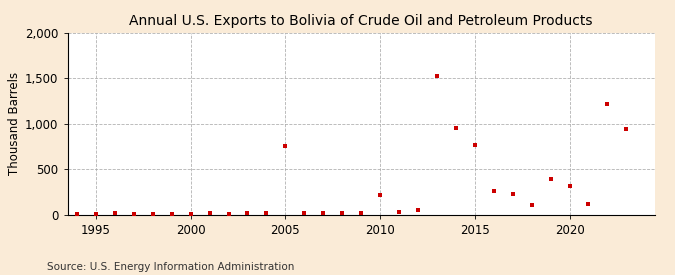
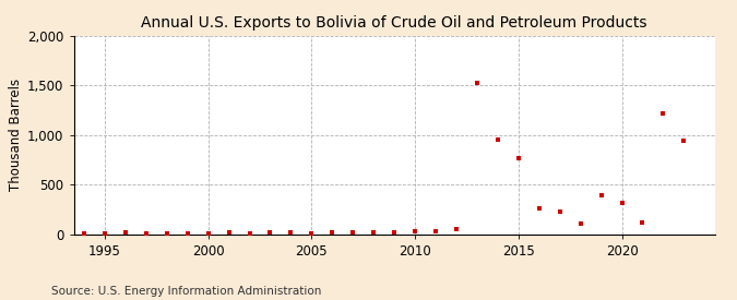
2005: 760 -> 10
2010: 220 -> 30
